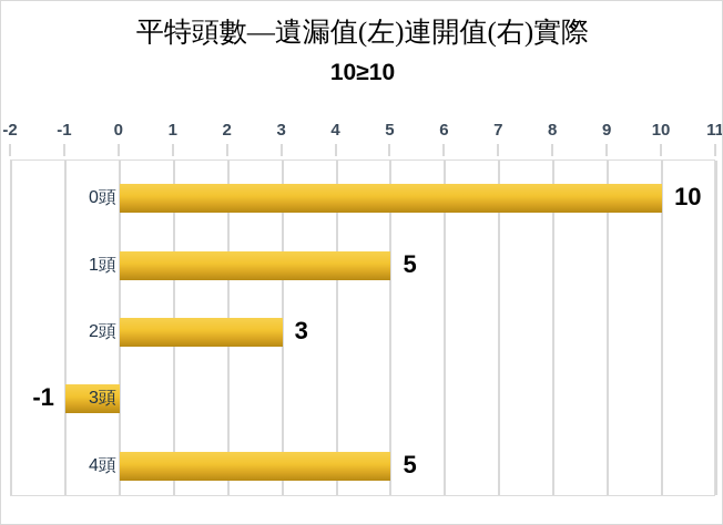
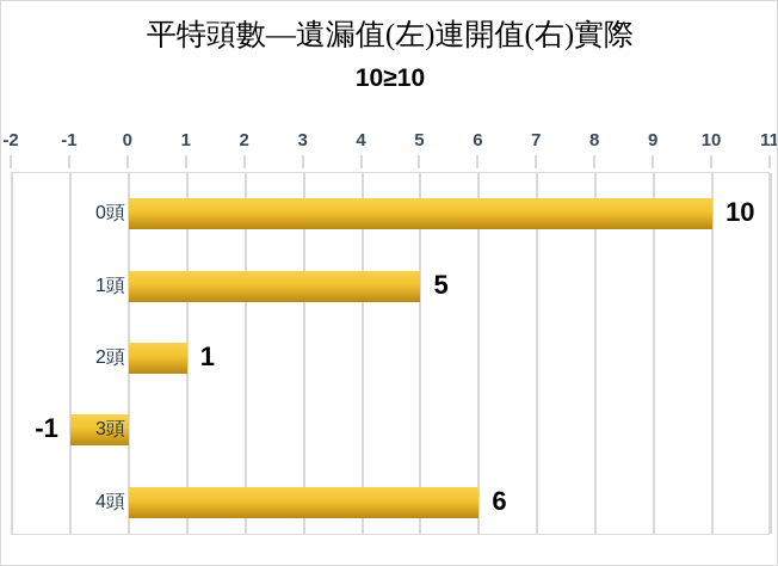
2頭: 3 -> 1
4頭: 5 -> 6
